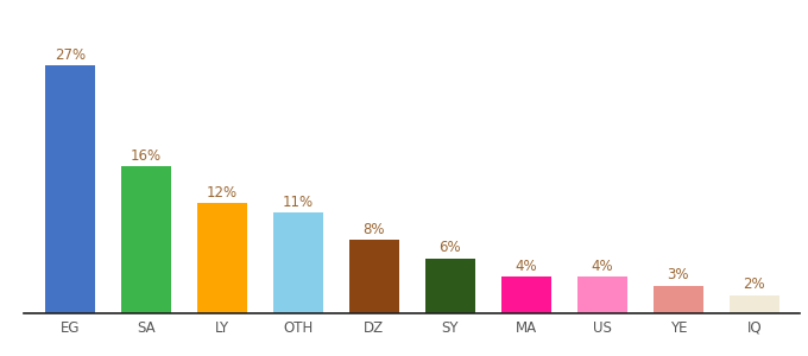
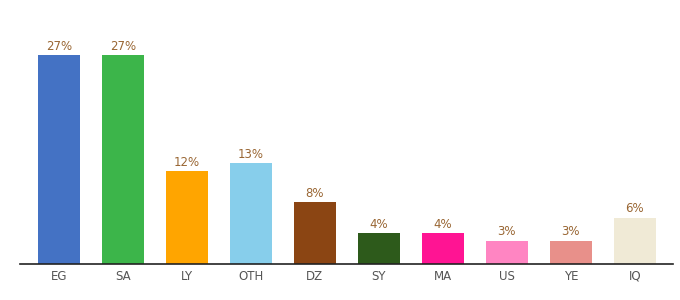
SA: 16% -> 27%
OTH: 11% -> 13%
SY: 6% -> 4%
US: 4% -> 3%
IQ: 2% -> 6%
